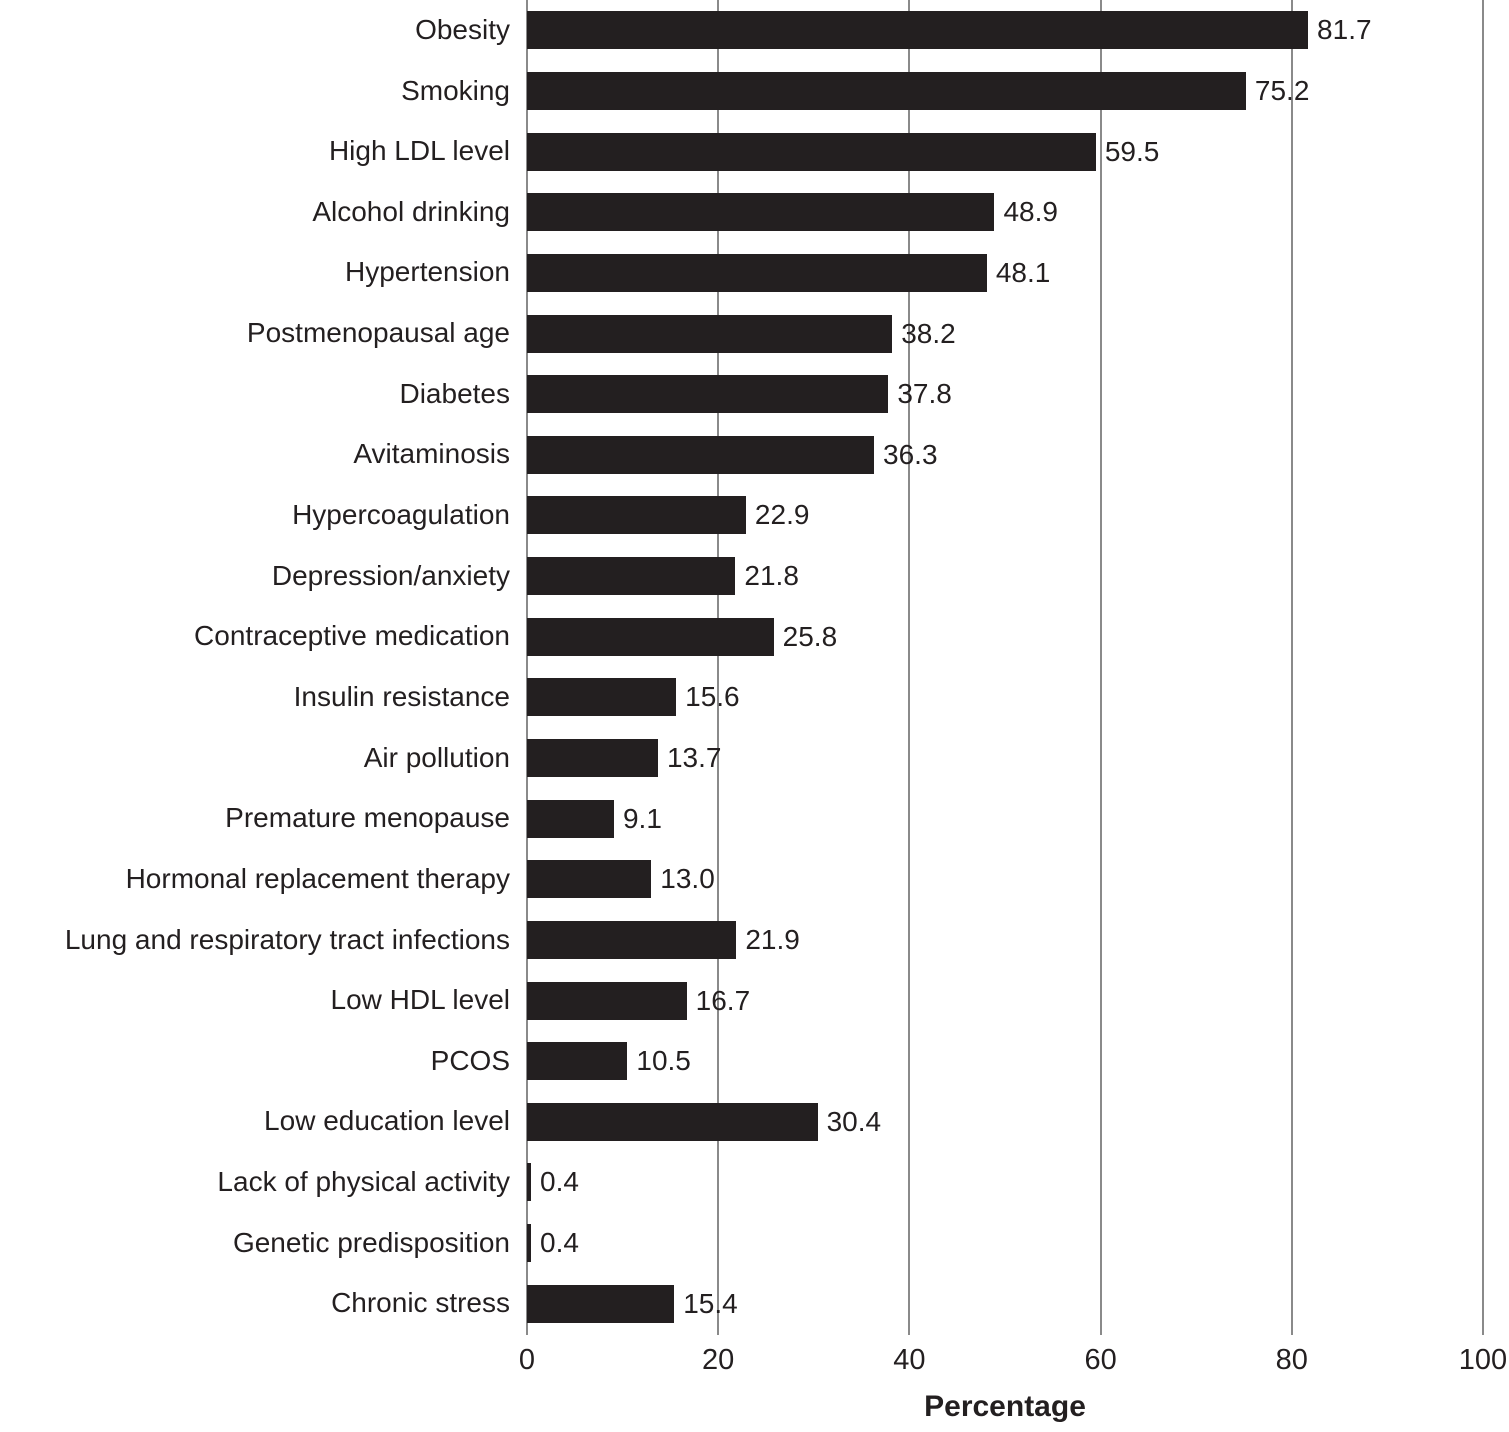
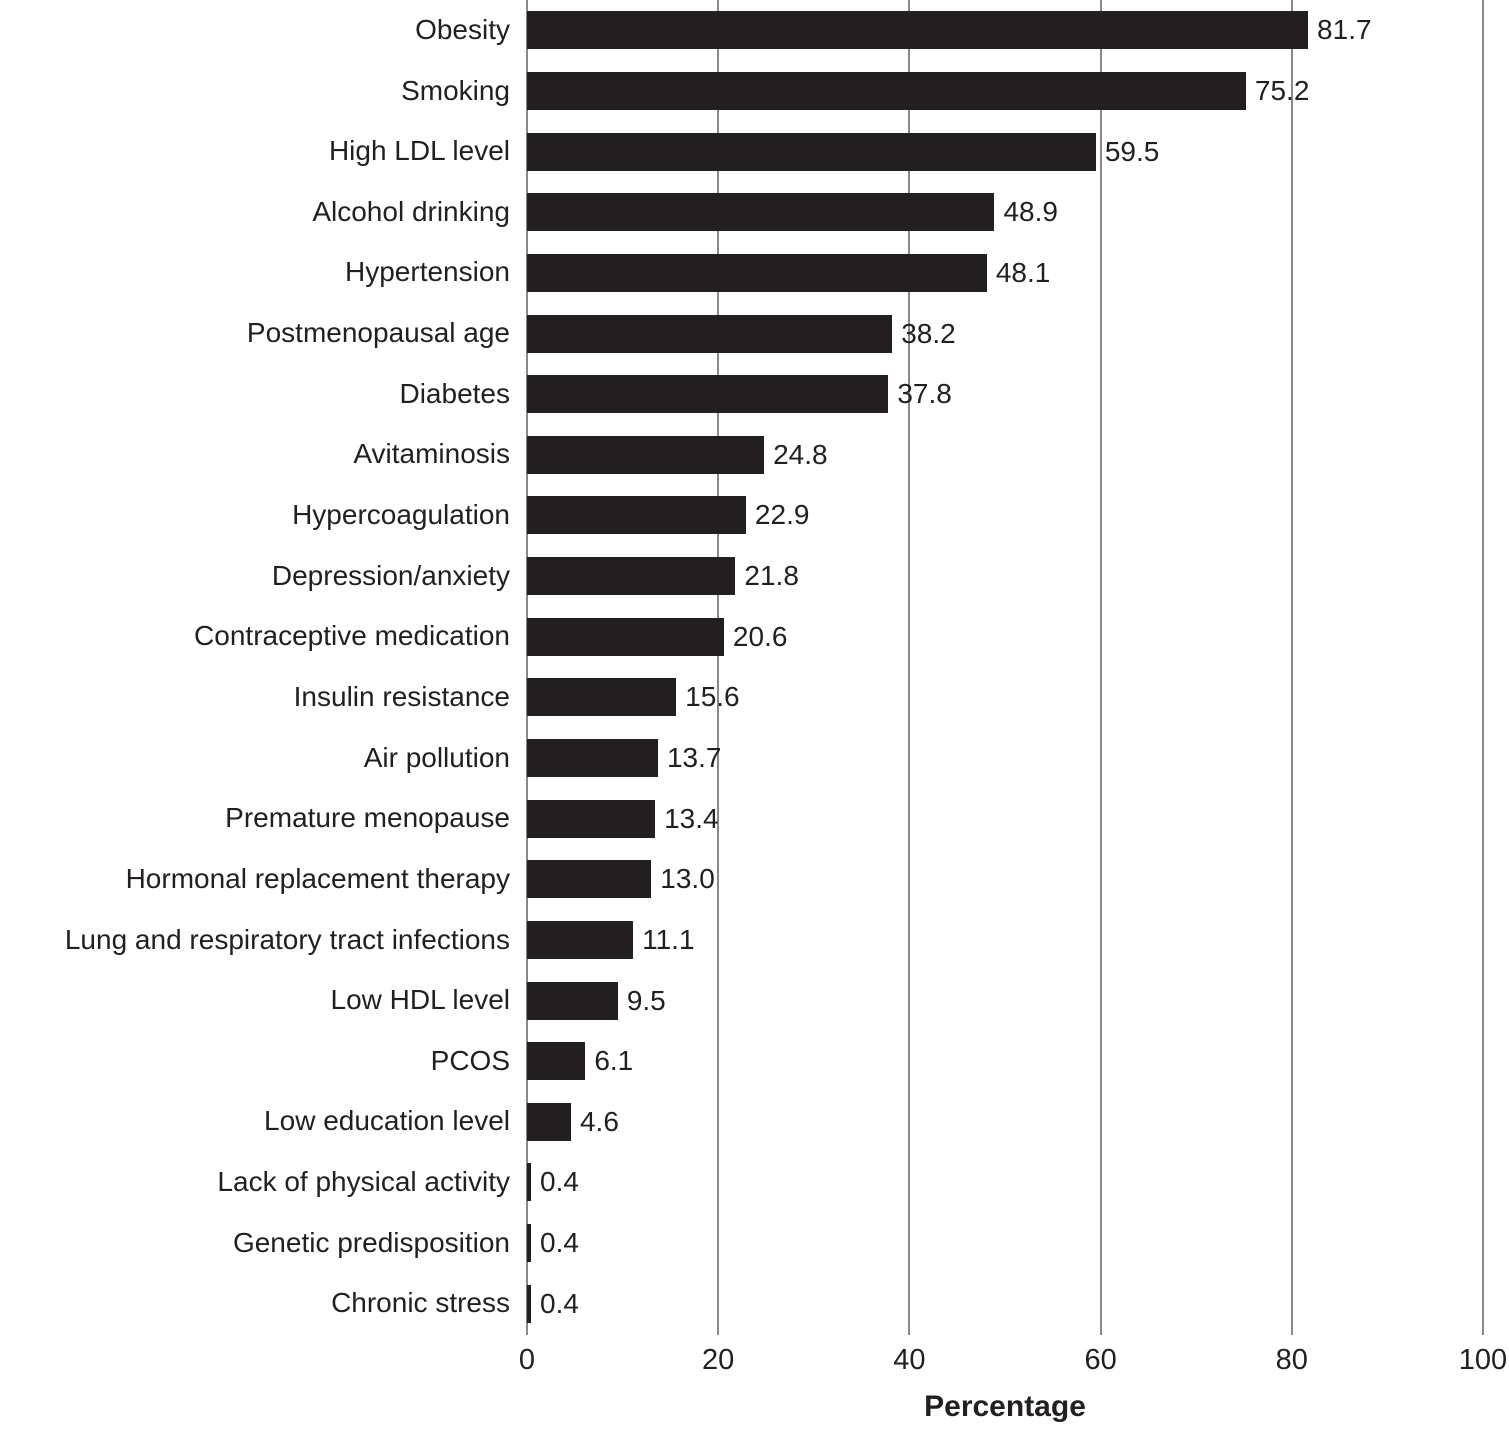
Avitaminosis: 36.3 -> 24.8
Contraceptive medication: 25.8 -> 20.6
Premature menopause: 9.1 -> 13.4
Lung and respiratory tract infections: 21.9 -> 11.1
Low HDL level: 16.7 -> 9.5
PCOS: 10.5 -> 6.1
Low education level: 30.4 -> 4.6
Chronic stress: 15.4 -> 0.4
